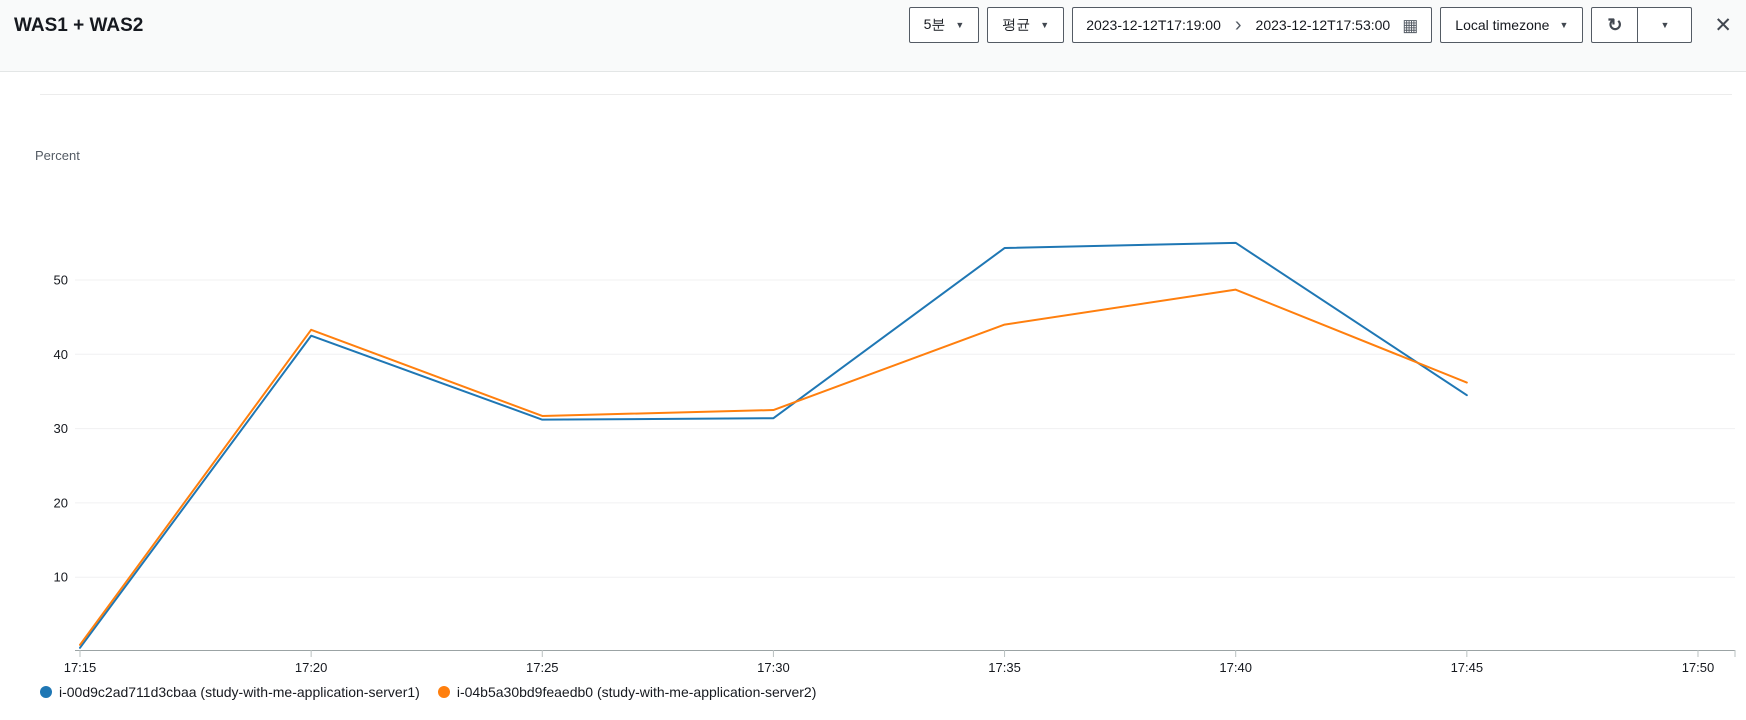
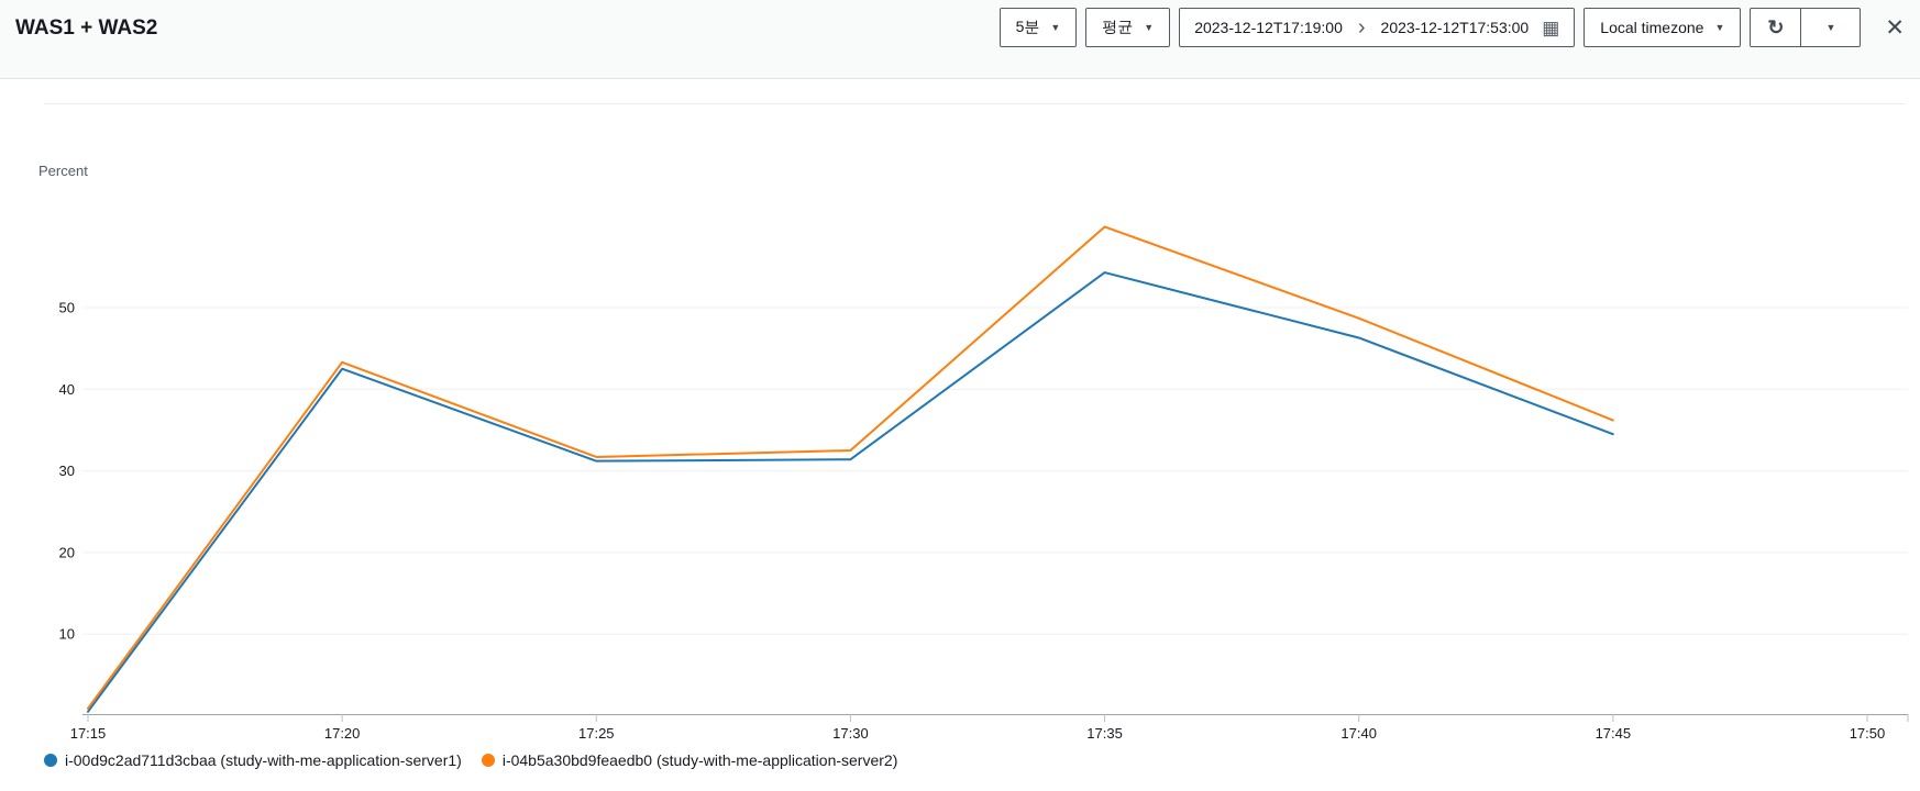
i-04b5a30bd9feaedb0 (study-with-me-application-server2)/17:35: 44 -> 60
i-00d9c2ad711d3cbaa (study-with-me-application-server1)/17:40: 55 -> 46
